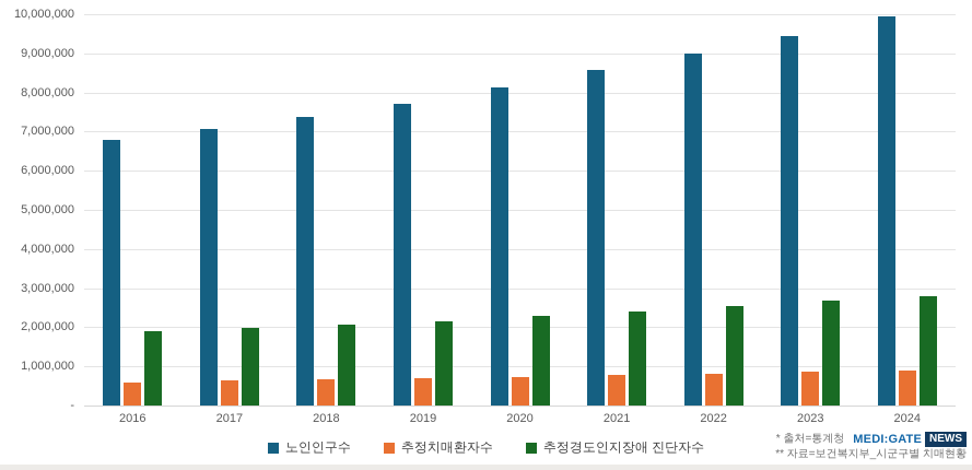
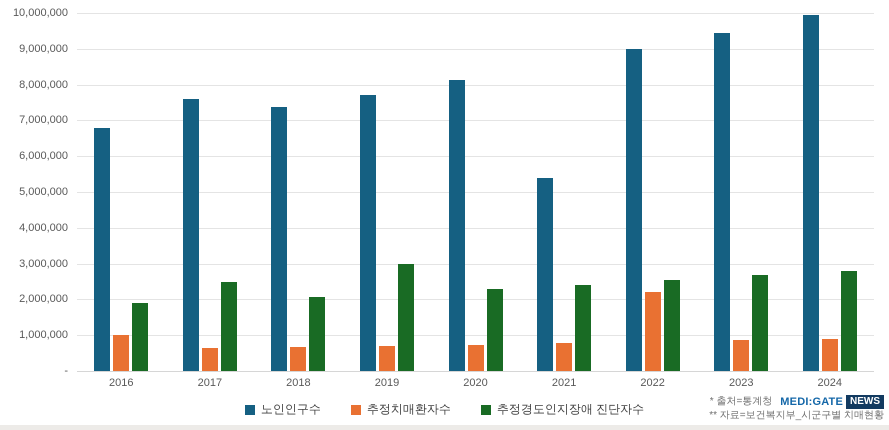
추정치매환자수/2016: 600000 -> 1000000
노인인구수/2017: 7100000 -> 7600000
추정경도인지장애 진단자수/2017: 2000000 -> 2500000
추정경도인지장애 진단자수/2019: 2200000 -> 3000000
노인인구수/2021: 8600000 -> 5400000
추정치매환자수/2022: 800000 -> 2200000
